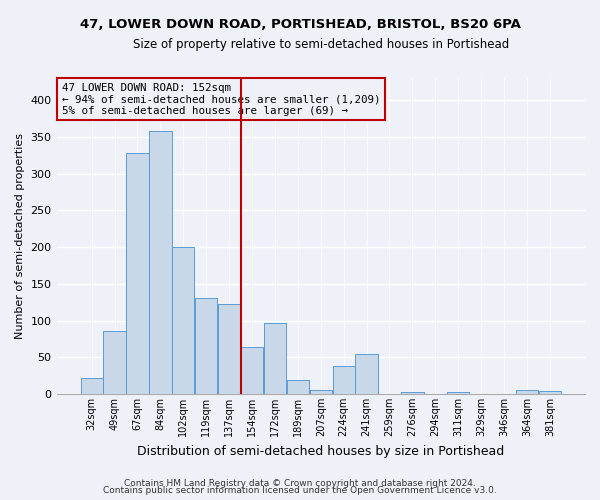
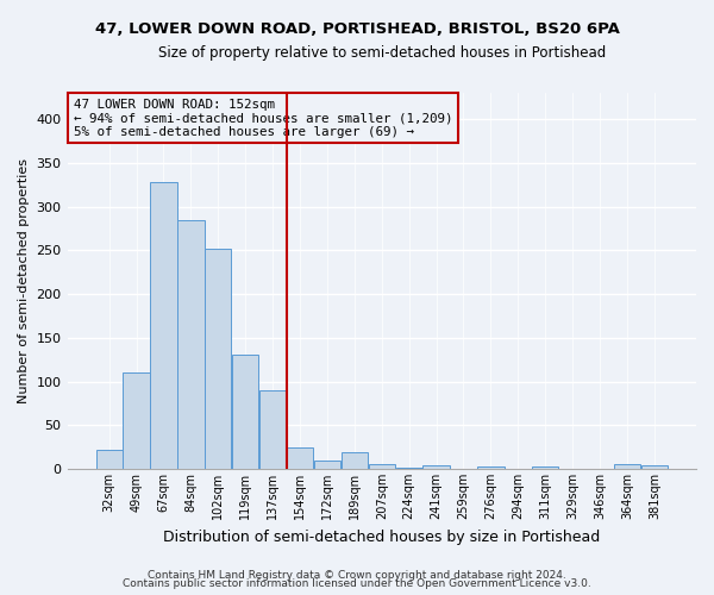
49sqm: 86 -> 110
84sqm: 358 -> 285
102sqm: 200 -> 252
137sqm: 122 -> 90
154sqm: 64 -> 25
172sqm: 96 -> 9
224sqm: 38 -> 2
241sqm: 54 -> 4
